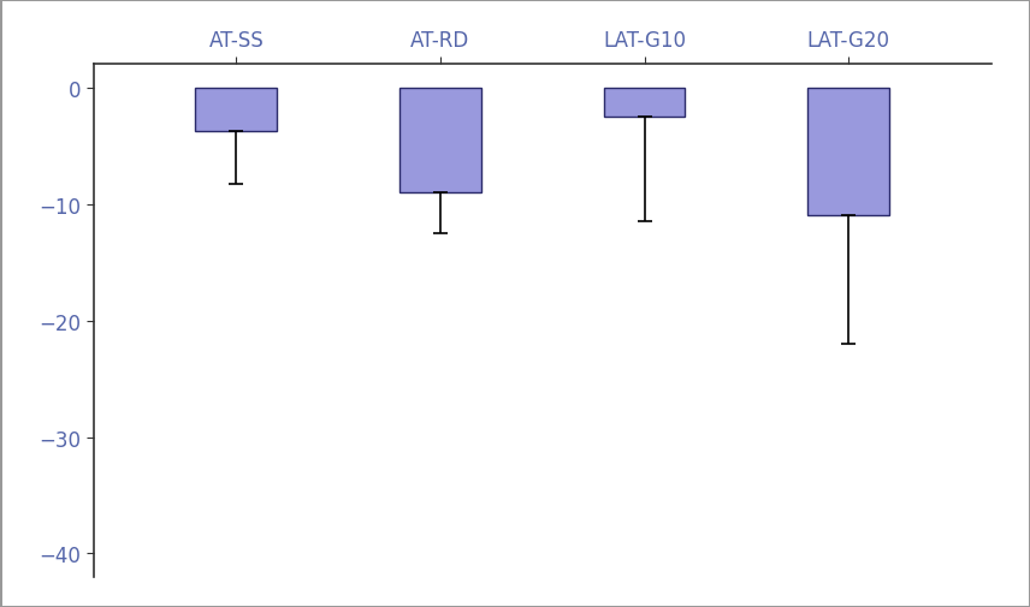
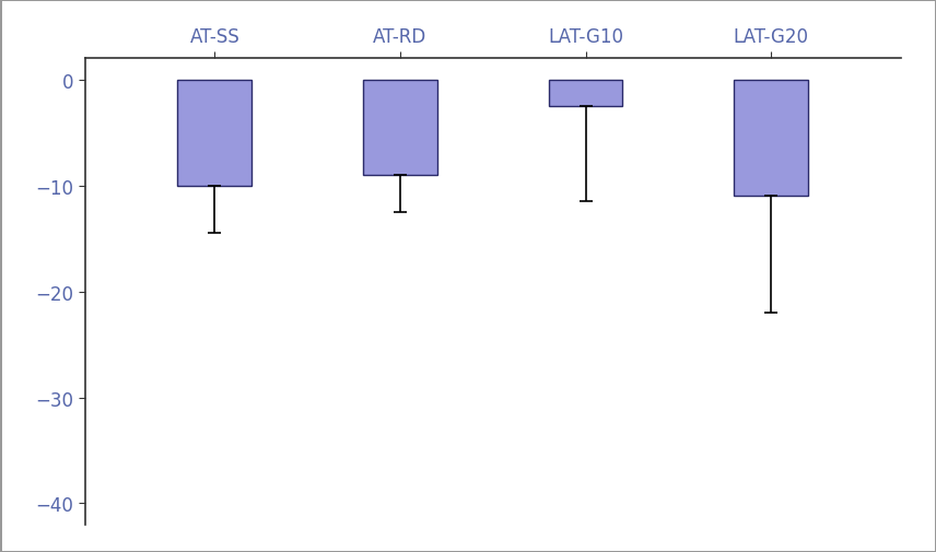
AT-SS: -3.8 -> -10.0
